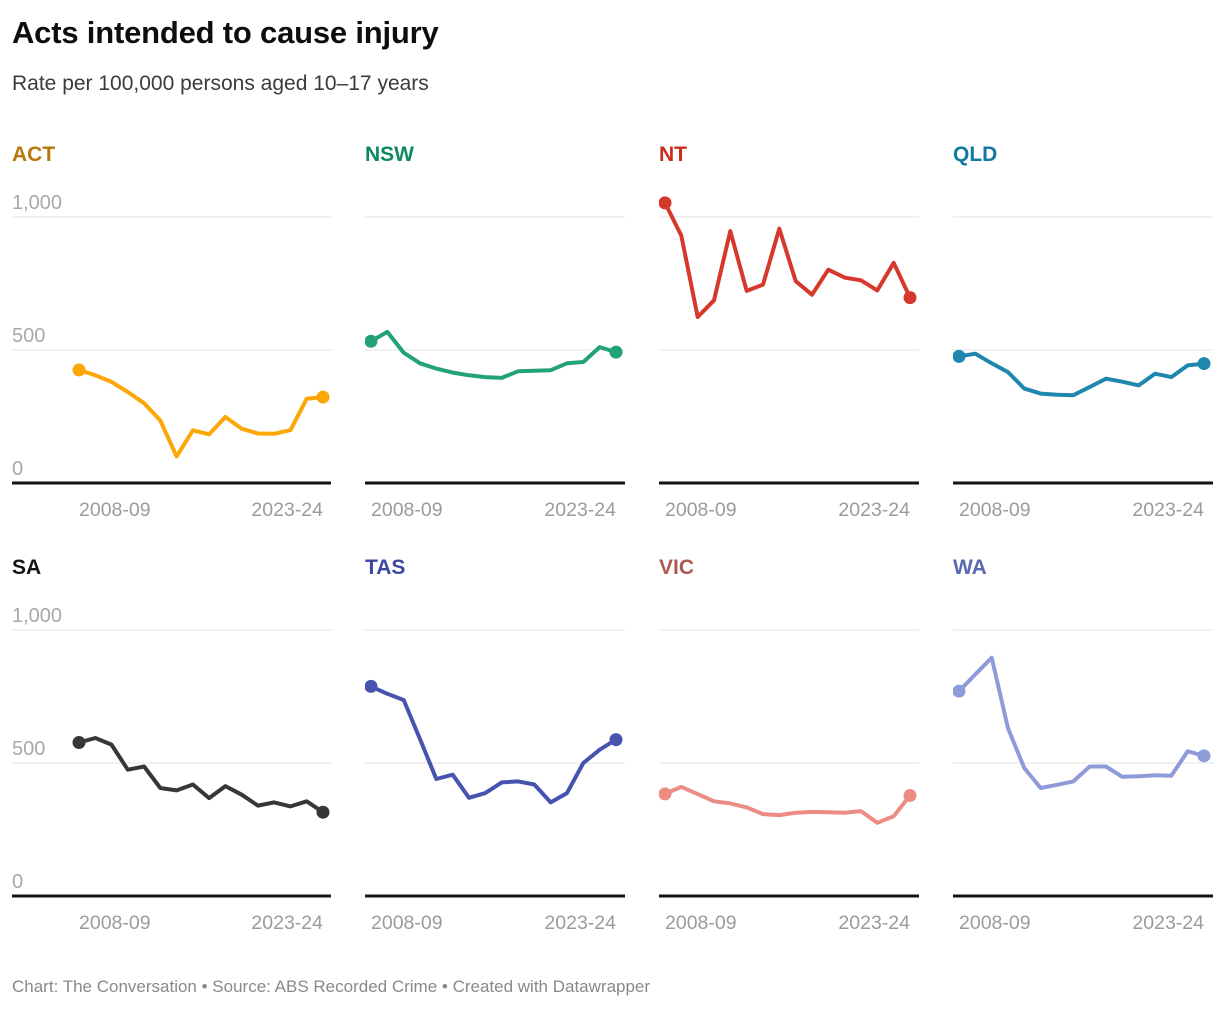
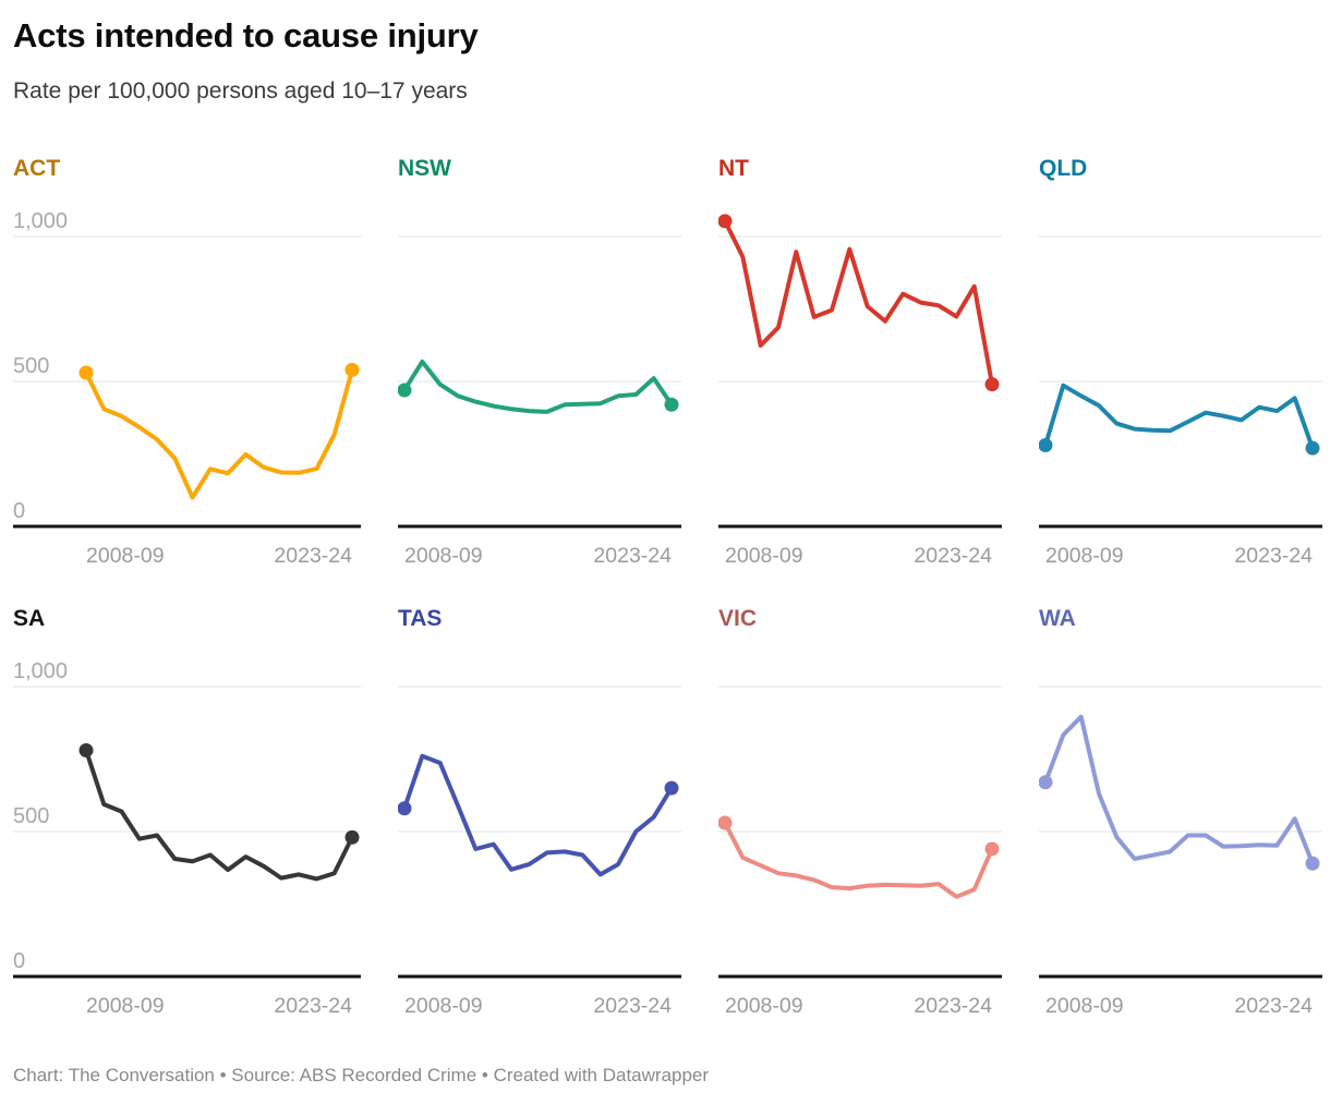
ACT/2008-09: 420 -> 530
NSW/2008-09: 530 -> 470
QLD/2008-09: 480 -> 280
SA/2008-09: 580 -> 780
TAS/2008-09: 790 -> 580
VIC/2008-09: 380 -> 530
WA/2008-09: 770 -> 670
ACT/2023-24: 320 -> 540
NSW/2023-24: 490 -> 420
NT/2023-24: 700 -> 490
QLD/2023-24: 450 -> 270
SA/2023-24: 320 -> 480
TAS/2023-24: 590 -> 650
VIC/2023-24: 380 -> 440
WA/2023-24: 530 -> 390
